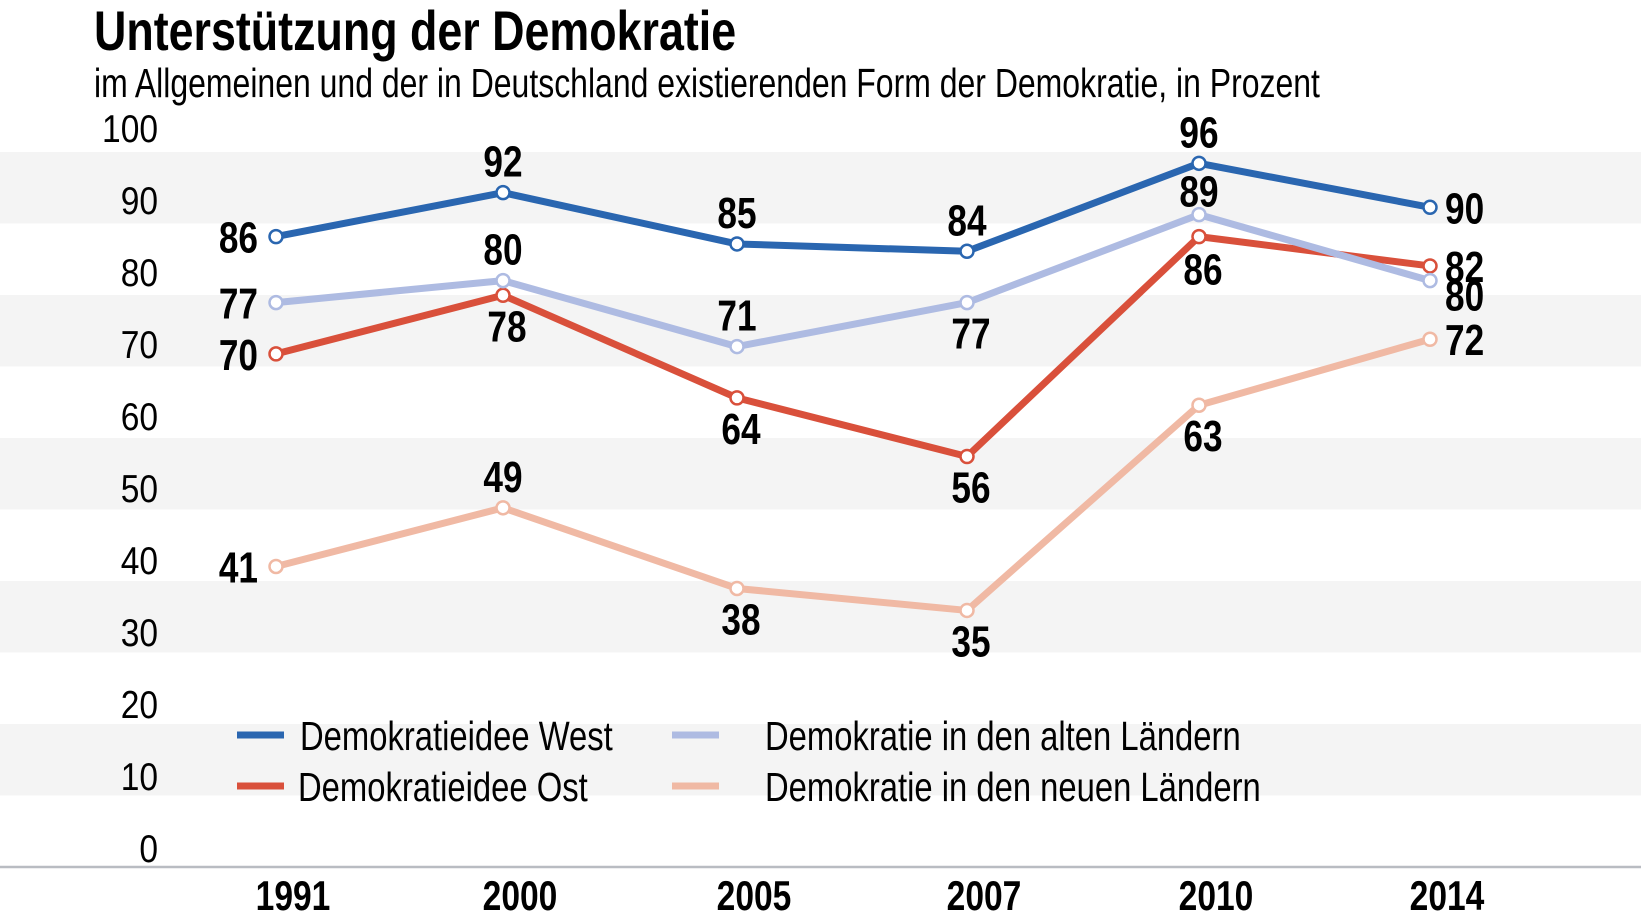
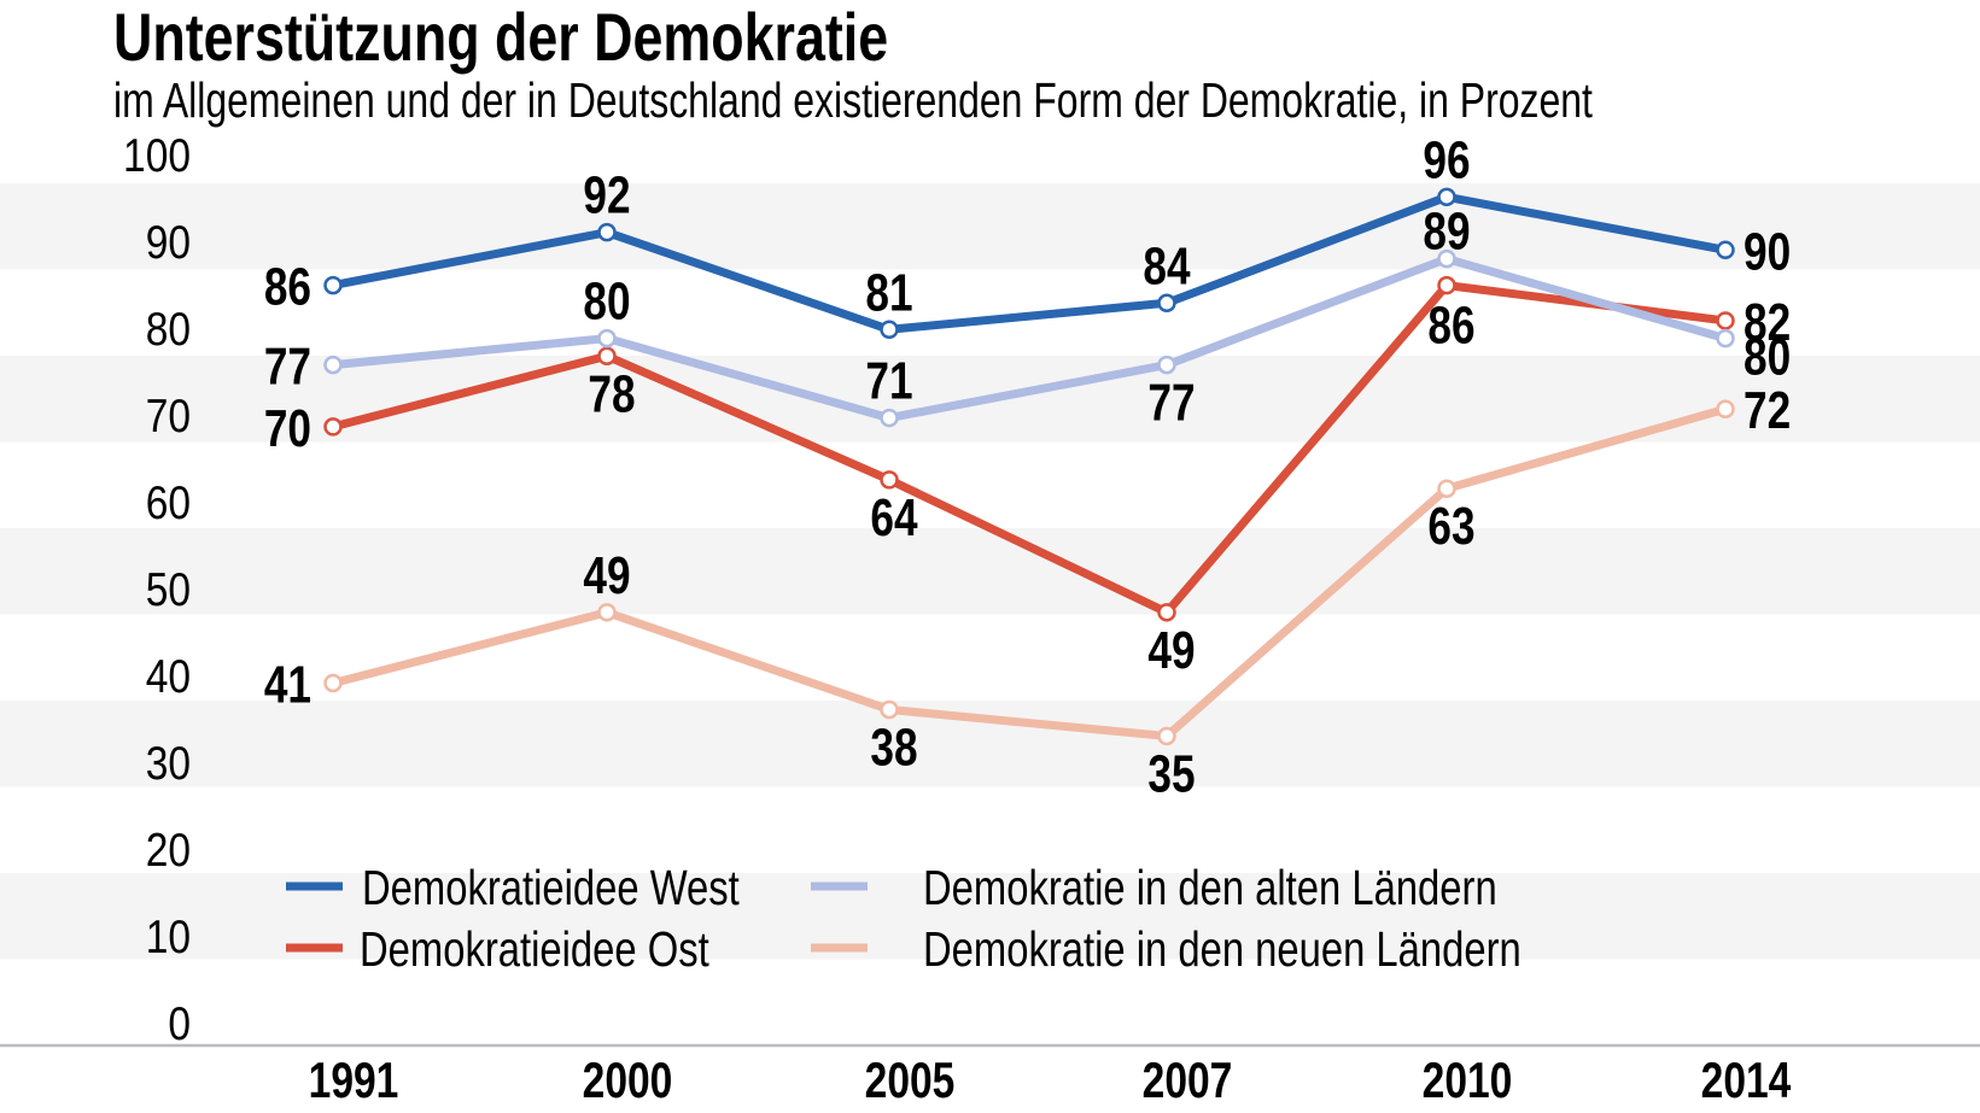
Demokratieidee West/2005: 85 -> 81
Demokratieidee Ost/2007: 56 -> 49
